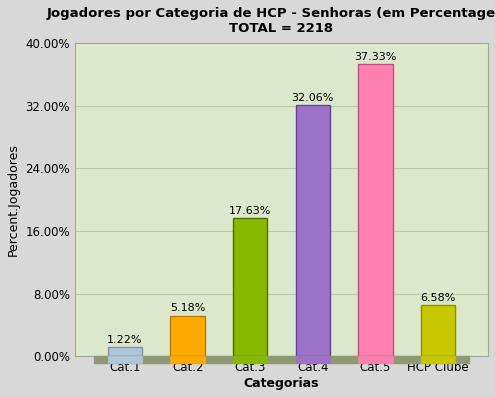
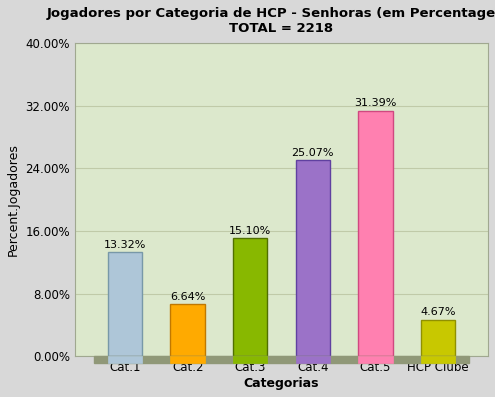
Cat.1: 1.22% -> 13.32%
Cat.2: 5.18% -> 6.64%
Cat.3: 17.63% -> 15.10%
Cat.4: 32.06% -> 25.07%
Cat.5: 37.33% -> 31.39%
HCP Clube: 6.58% -> 4.67%
